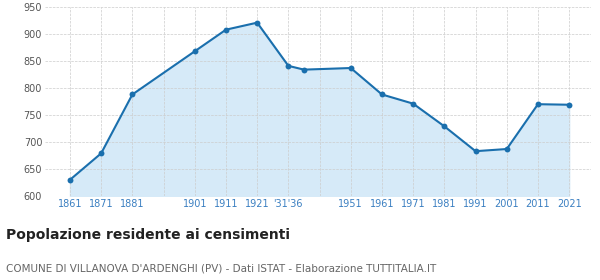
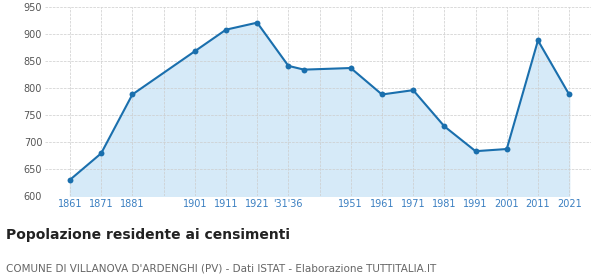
1971: 771 -> 796
2011: 770 -> 888
2021: 769 -> 788
